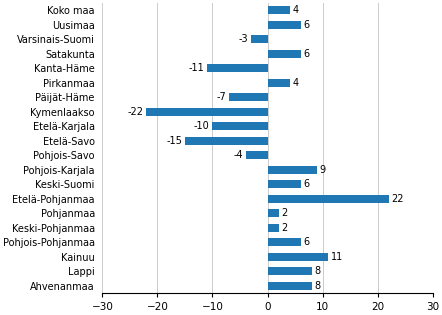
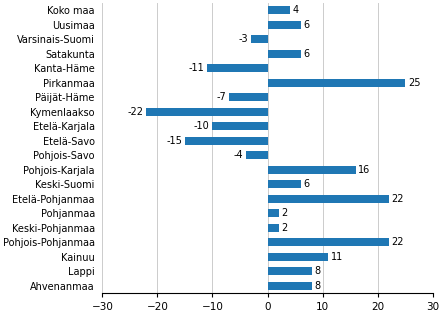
Pirkanmaa: 4 -> 25
Pohjois-Karjala: 9 -> 16
Pohjois-Pohjanmaa: 6 -> 22
